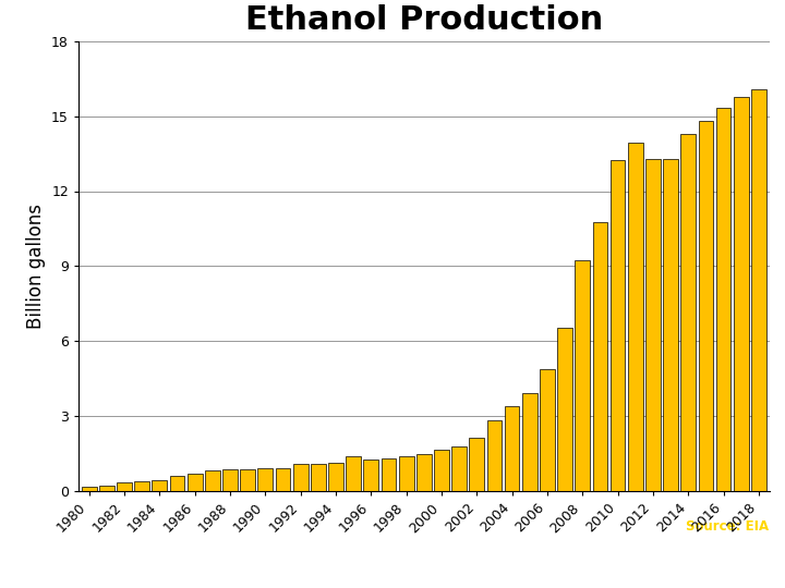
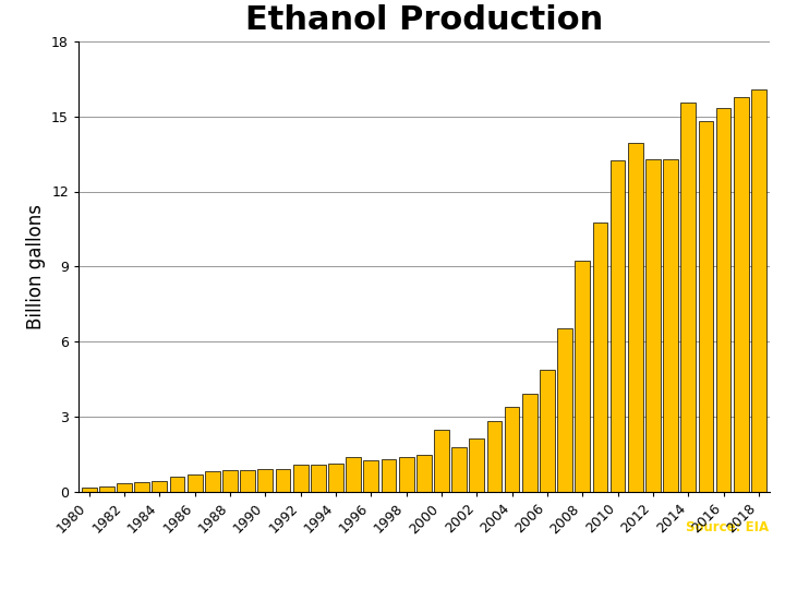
2000: 1.63 -> 2.50
2014: 14.30 -> 15.55
